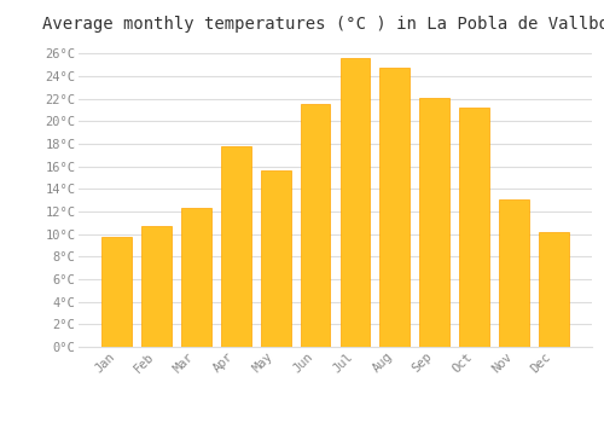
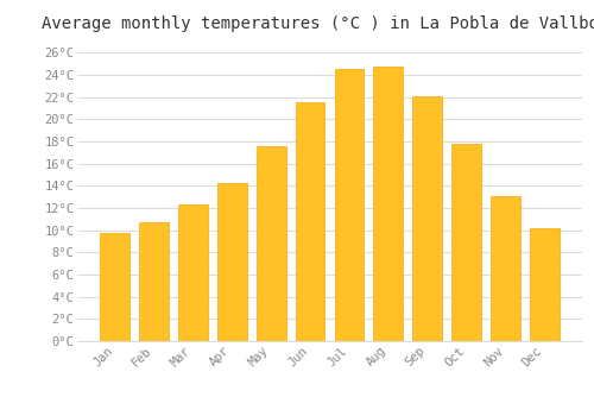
Apr: 17.8°C -> 14.3°C
May: 15.6°C -> 17.6°C
Jul: 25.6°C -> 24.5°C
Oct: 21.2°C -> 17.8°C
